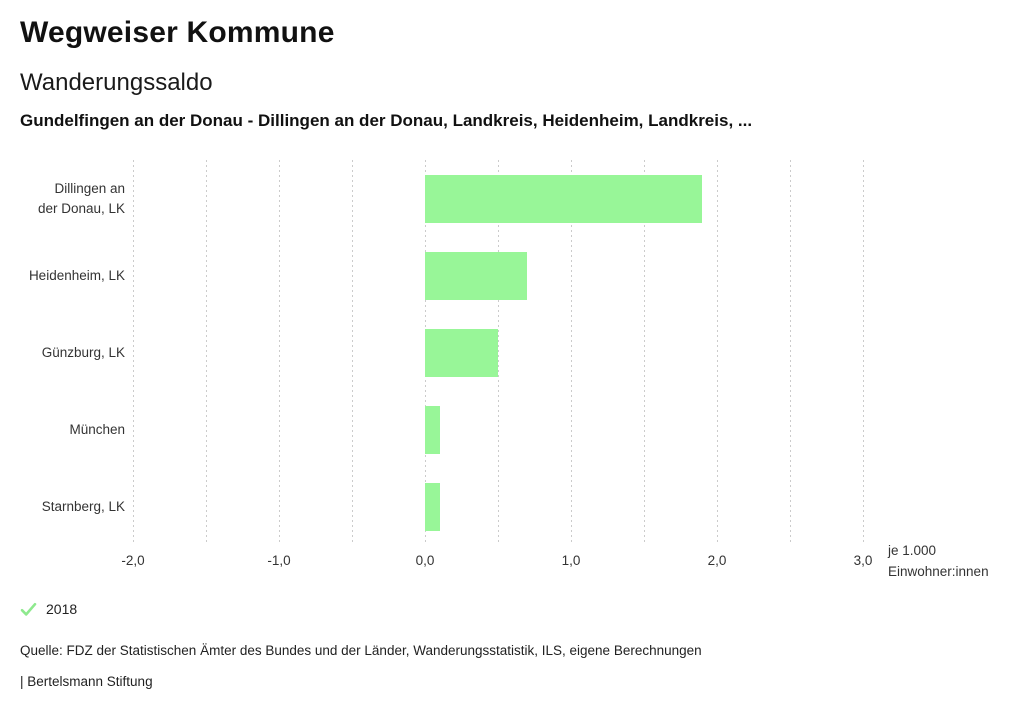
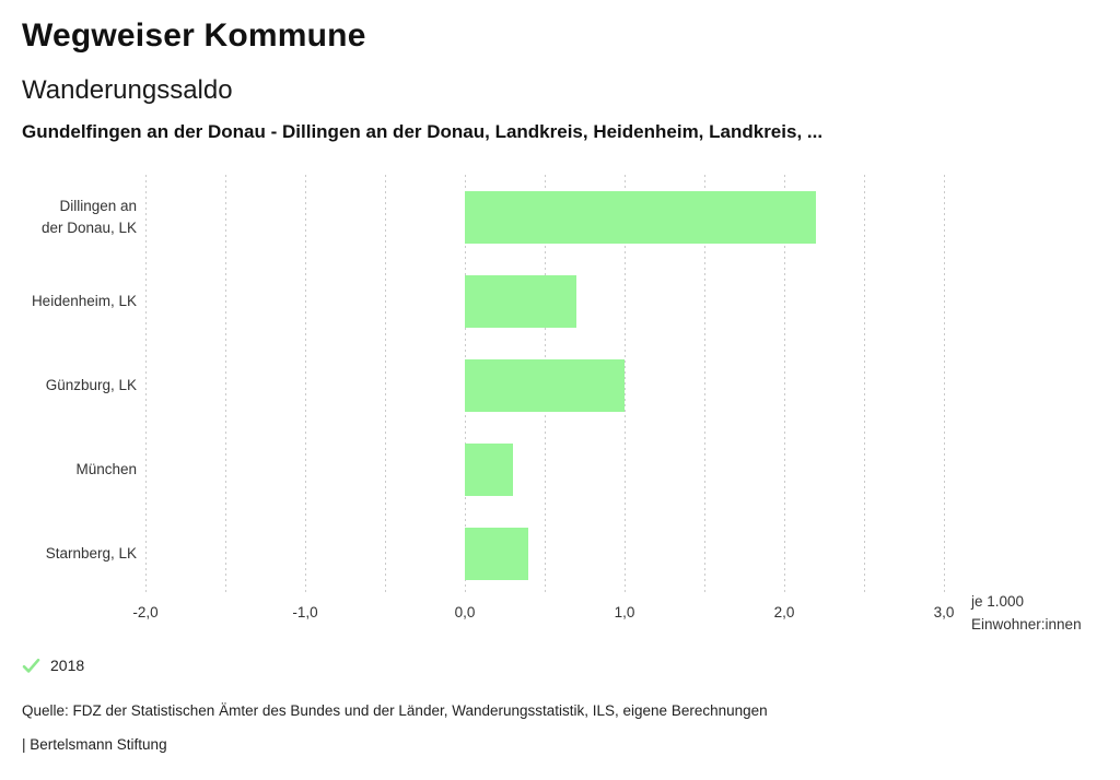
Dillingen an der Donau, LK: 1,9 -> 2,2
Günzburg, LK: 0,5 -> 1,0
München: 0,1 -> 0,3
Starnberg, LK: 0,1 -> 0,4
